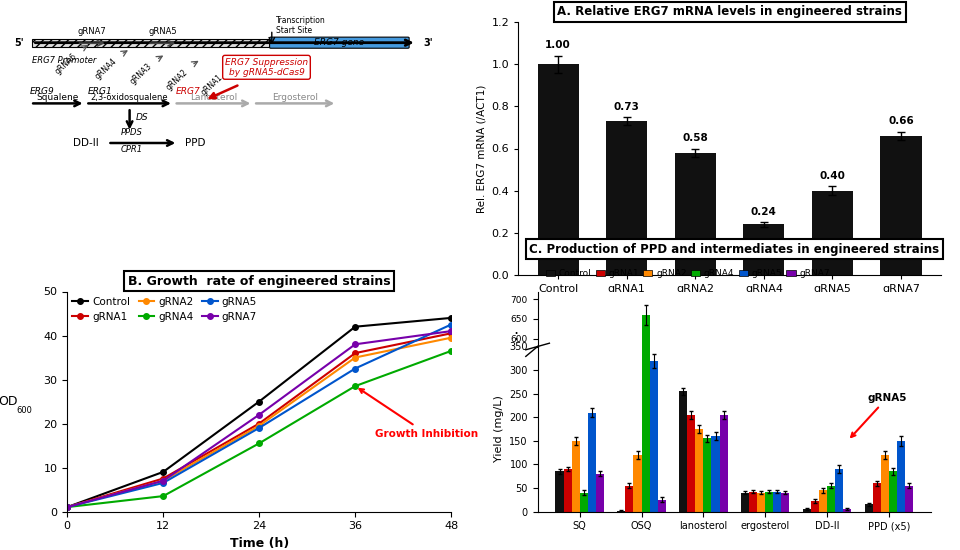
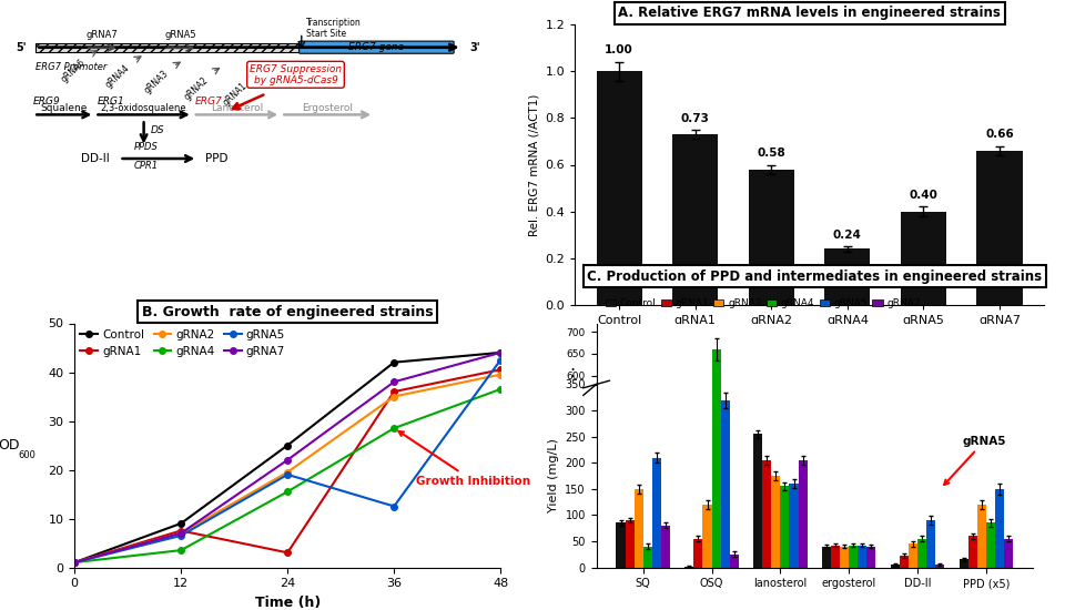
B. Growth rate of engineered strains/gRNA1/24: 20.0 -> 3.0
B. Growth rate of engineered strains/gRNA5/36: 32.5 -> 12.5
B. Growth rate of engineered strains/gRNA7/48: 41 -> 44
